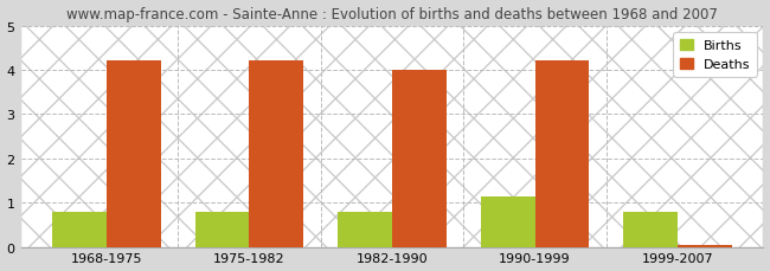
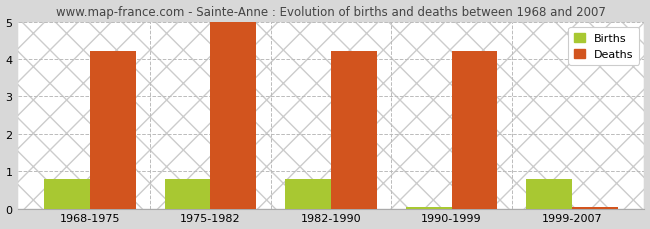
Deaths/1975-1982: 4.20 -> 5.00
Deaths/1982-1990: 4.00 -> 4.20
Births/1990-1999: 1.15 -> 0.05
